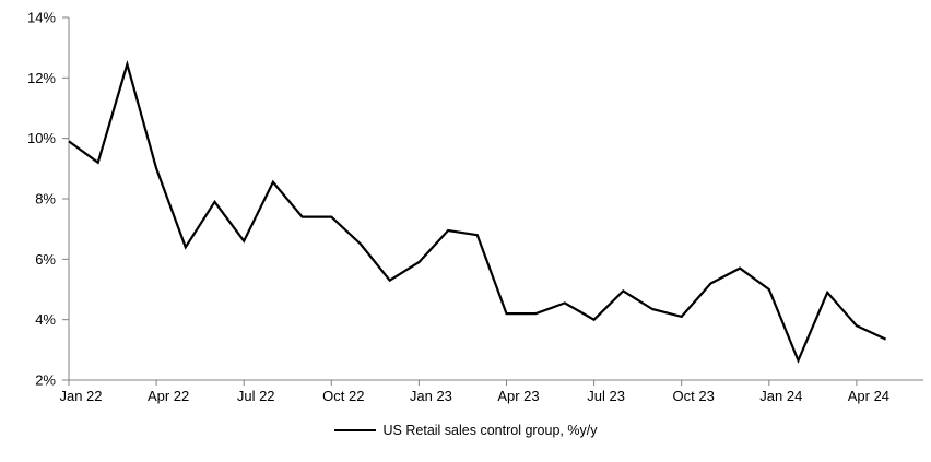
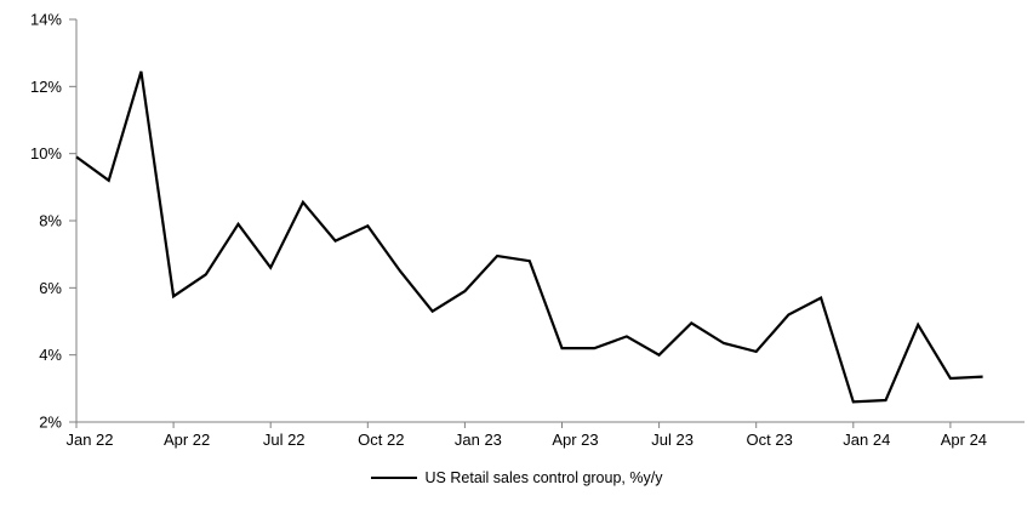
Apr 22: 9.0% -> 5.8%
Oct 22: 7.4% -> 7.8%
Jan 24: 5.0% -> 2.6%
Apr 24: 3.8% -> 3.3%
